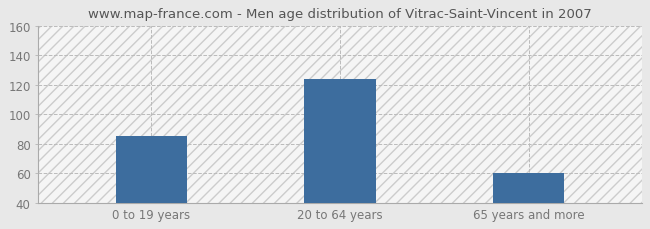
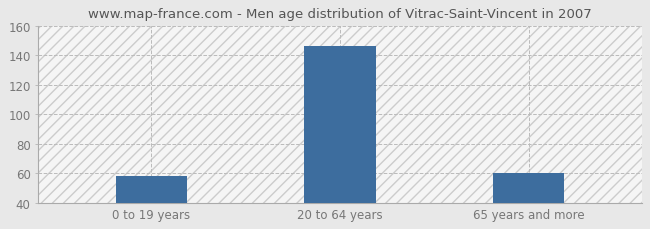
0 to 19 years: 85 -> 58
20 to 64 years: 124 -> 146
